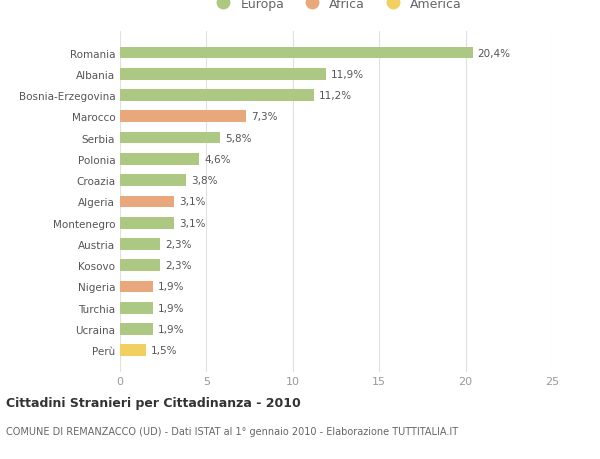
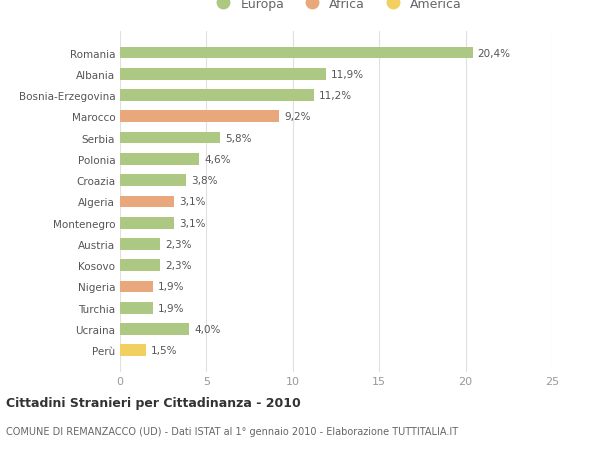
Marocco: 7,3% -> 9,2%
Ucraina: 1,9% -> 4,0%
